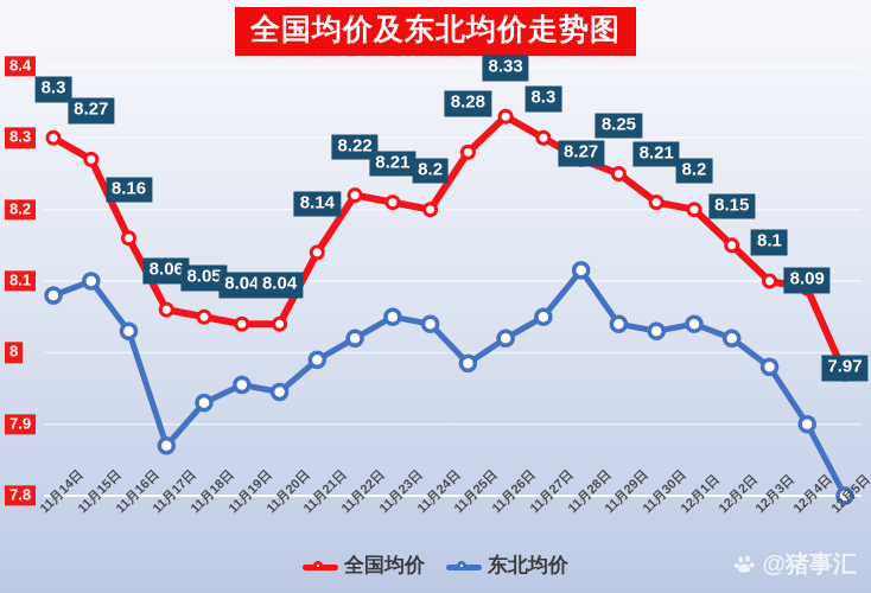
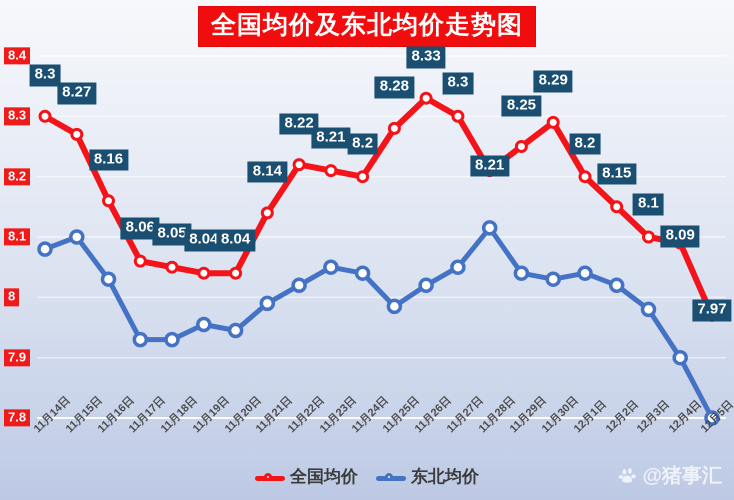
东北均价/11月17日: 7.87 -> 7.93
全国均价/11月28日: 8.27 -> 8.21
全国均价/11月30日: 8.21 -> 8.29
